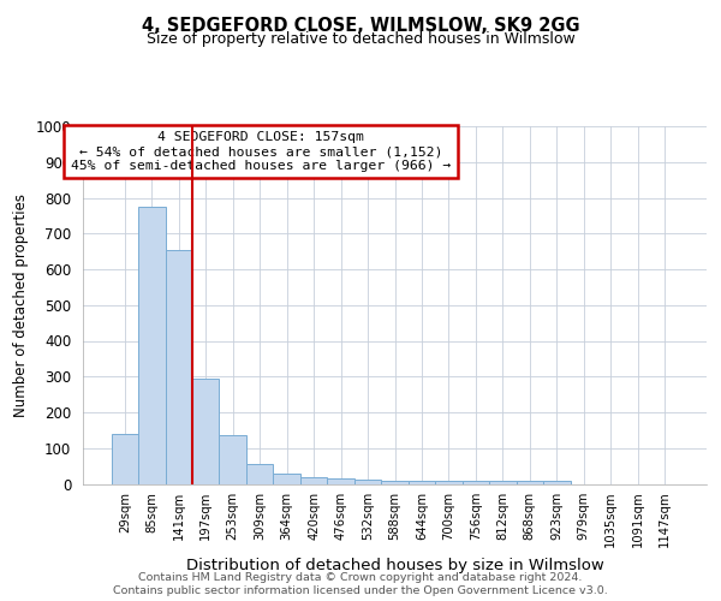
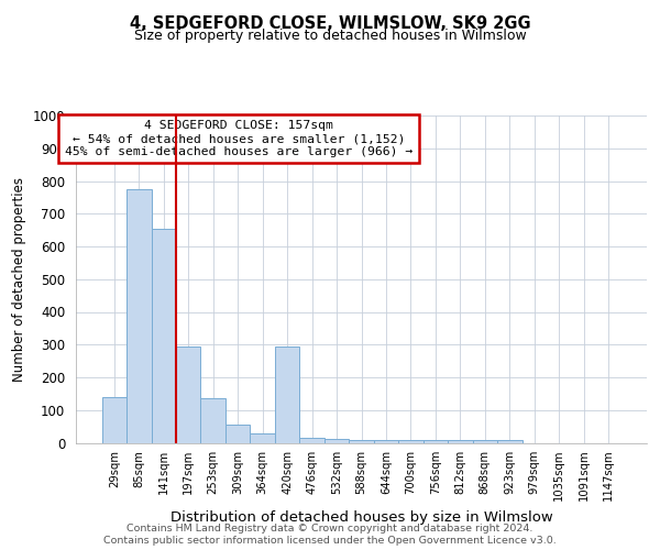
420sqm: 18 -> 295
